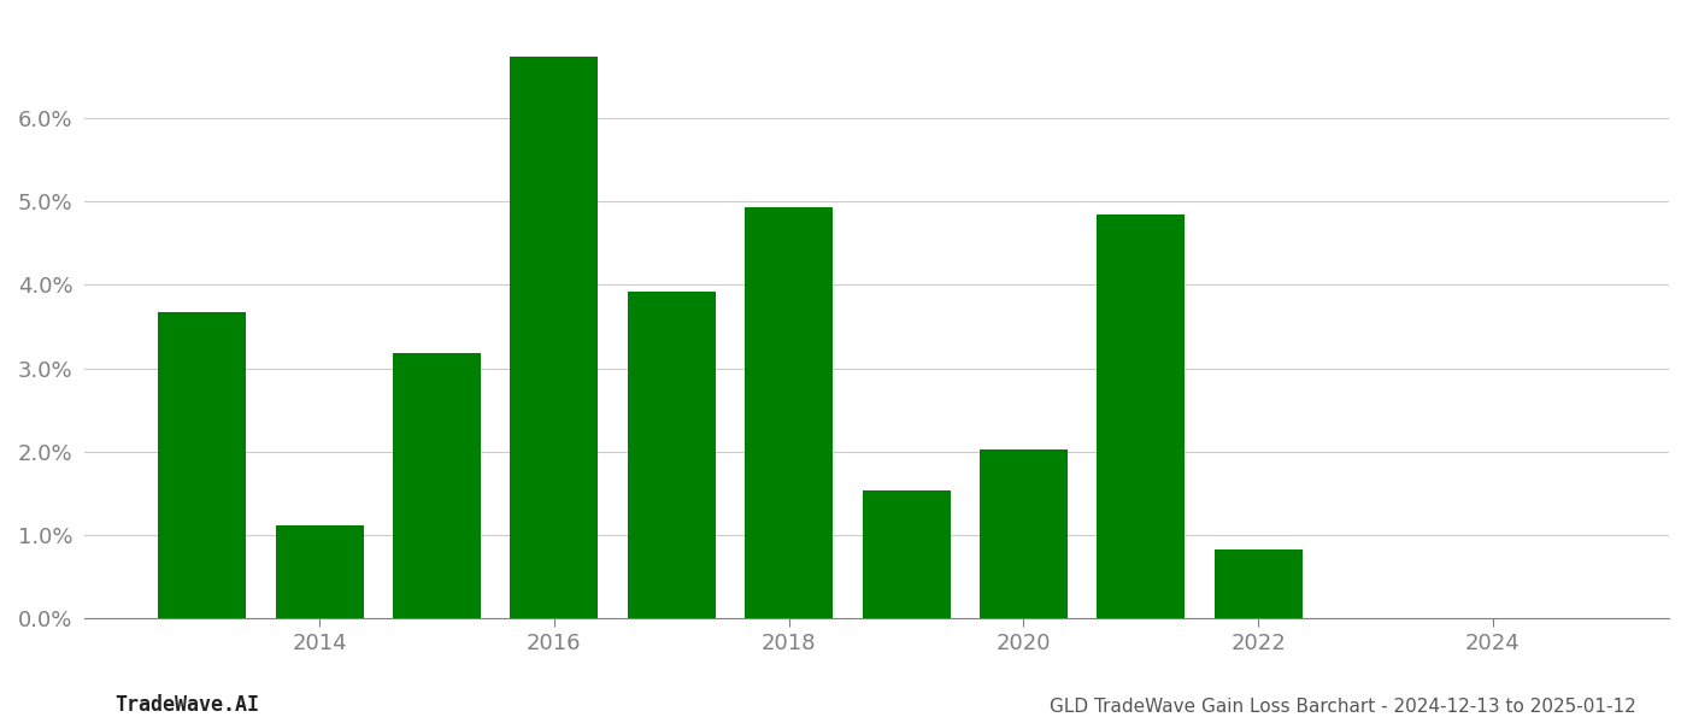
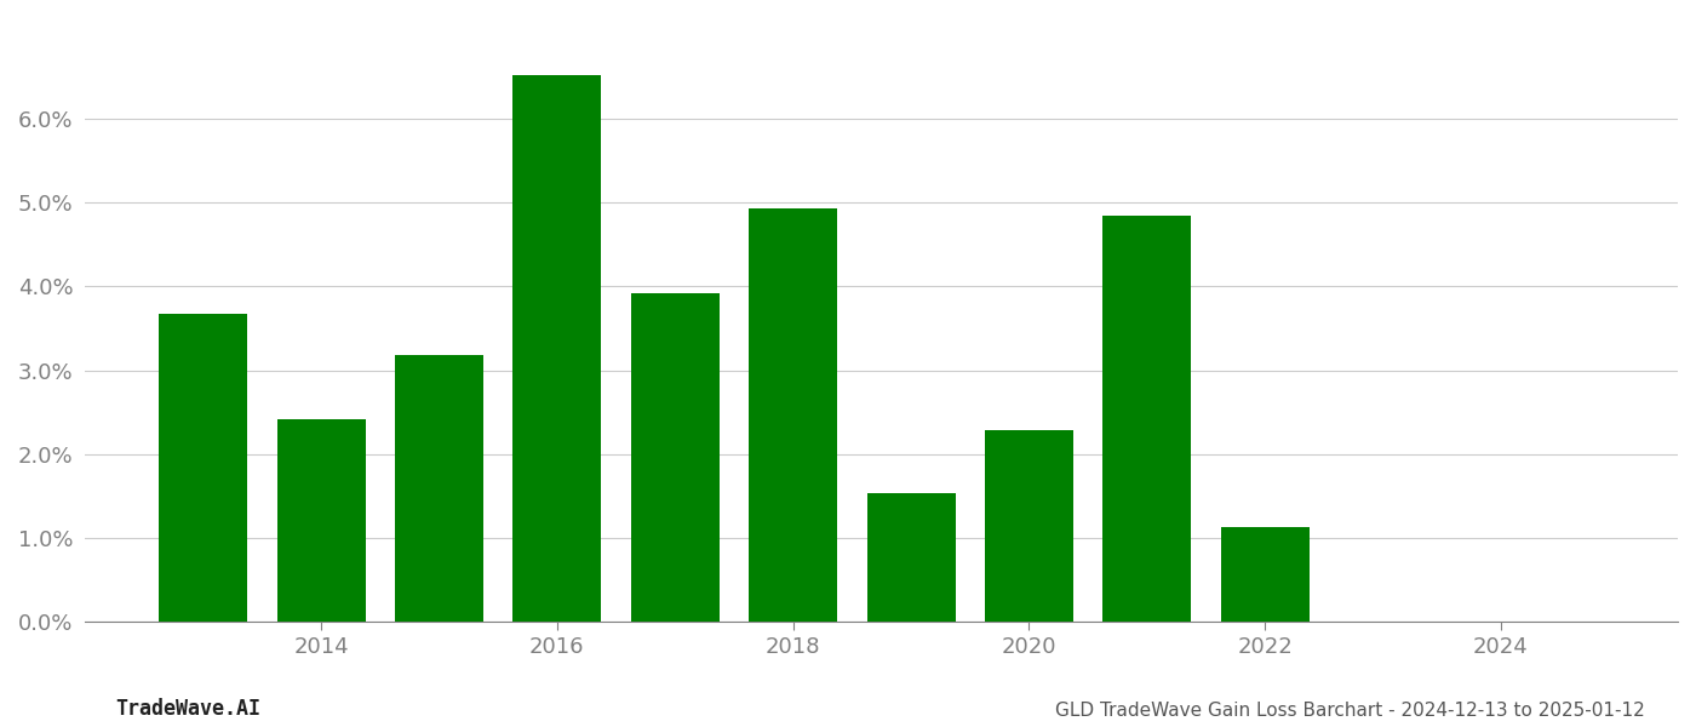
2014: 1.12% -> 2.42%
2016: 6.74% -> 6.52%
2020: 2.02% -> 2.28%
2022: 0.82% -> 1.13%
